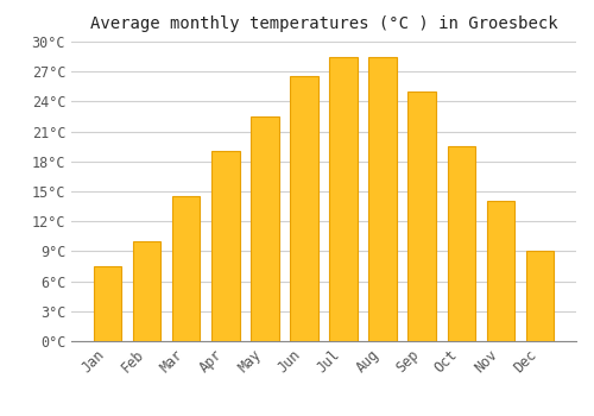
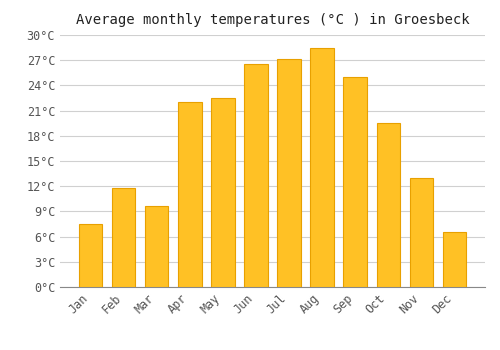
Feb: 10.0°C -> 11.8°C
Mar: 14.5°C -> 9.6°C
Apr: 19.0°C -> 22.0°C
Jul: 28.5°C -> 27.2°C
Nov: 14.0°C -> 13.0°C
Dec: 9.0°C -> 6.6°C
